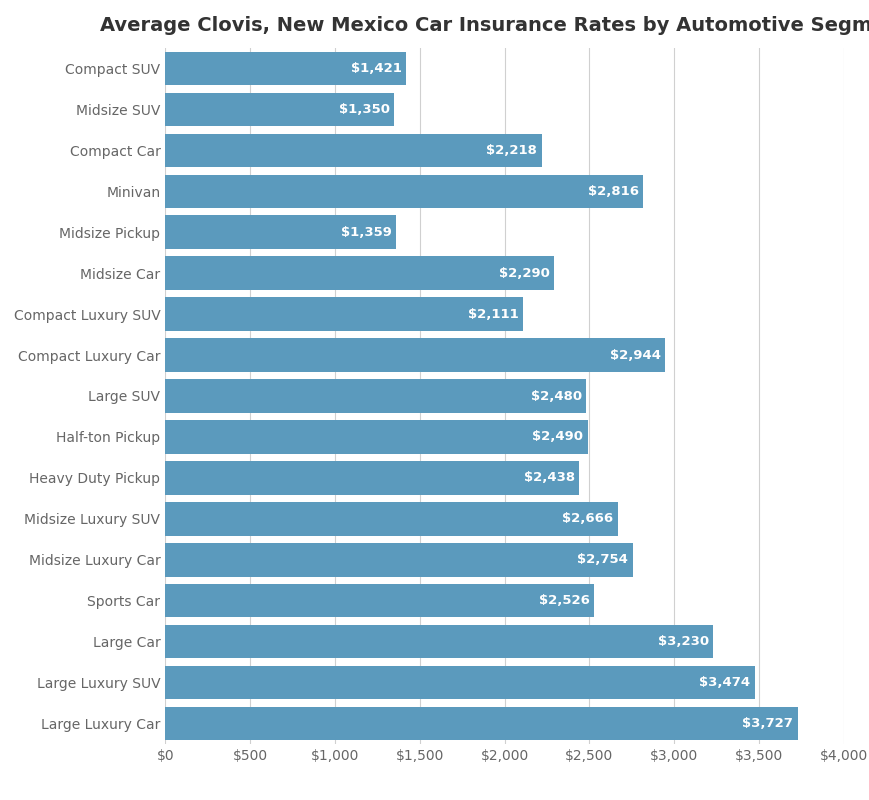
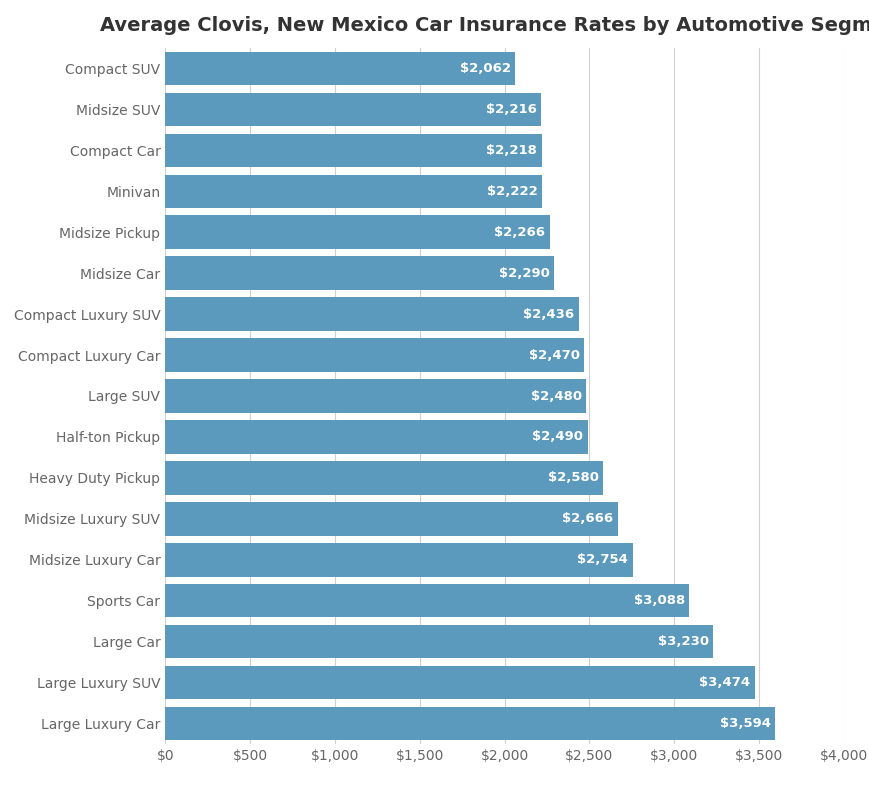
Compact SUV: $1,421 -> $2,062
Midsize SUV: $1,350 -> $2,216
Minivan: $2,816 -> $2,222
Midsize Pickup: $1,359 -> $2,266
Compact Luxury SUV: $2,111 -> $2,436
Compact Luxury Car: $2,944 -> $2,470
Heavy Duty Pickup: $2,438 -> $2,580
Sports Car: $2,526 -> $3,088
Large Luxury Car: $3,727 -> $3,594
